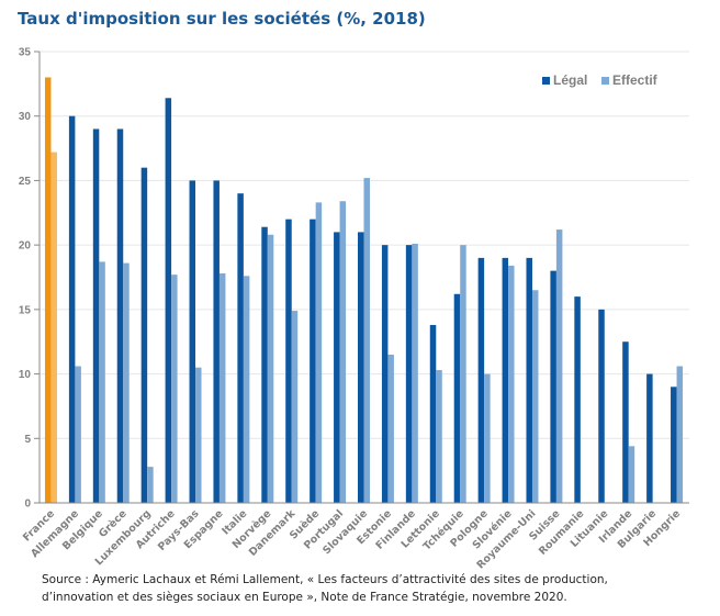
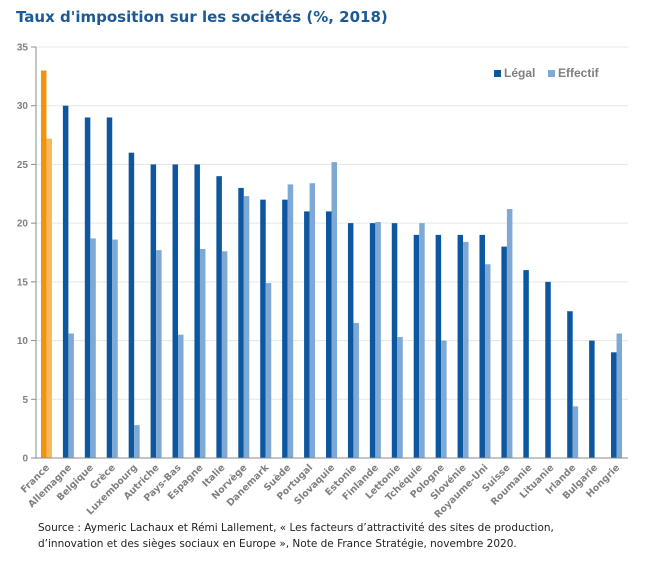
Légal/Autriche: 31.4 -> 25.0
Légal/Norvège: 21.4 -> 23.0
Effectif/Norvège: 20.8 -> 22.3
Légal/Lettonie: 13.8 -> 20.0
Légal/Tchéquie: 16.2 -> 19.0
